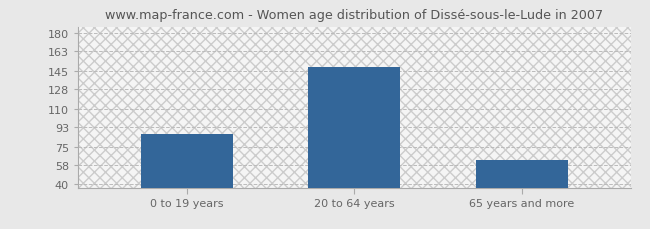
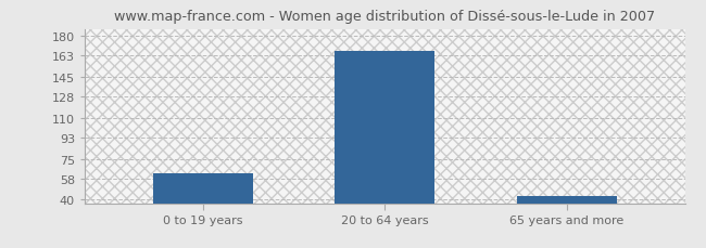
0 to 19 years: 87 -> 63
20 to 64 years: 149 -> 167
65 years and more: 63 -> 43
